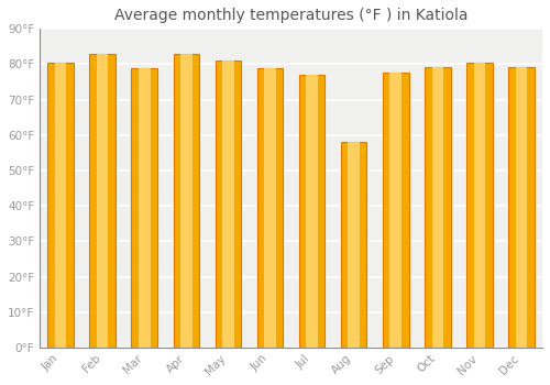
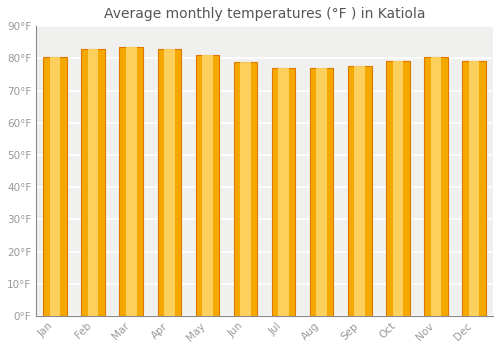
Mar: 79.0°F -> 83.7°F
Aug: 58.0°F -> 77.0°F
